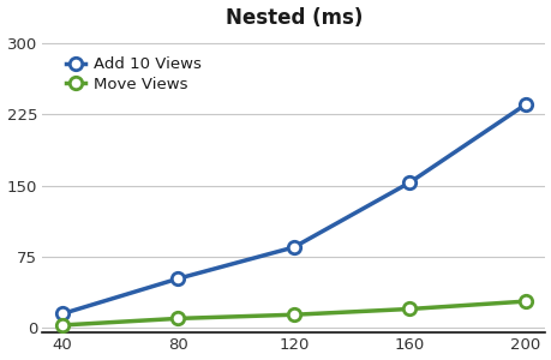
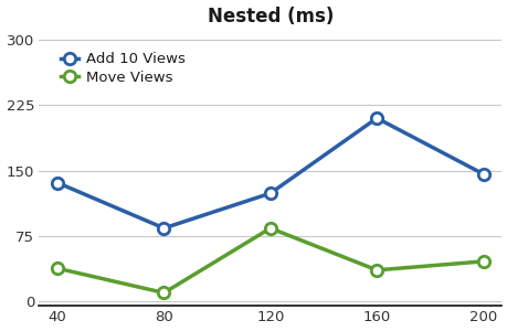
Add 10 Views/40: 15 -> 136
Move Views/40: 3 -> 38
Add 10 Views/80: 52 -> 84
Add 10 Views/120: 85 -> 124
Move Views/120: 14 -> 84
Add 10 Views/160: 153 -> 210
Move Views/160: 20 -> 36
Add 10 Views/200: 235 -> 146
Move Views/200: 28 -> 46
